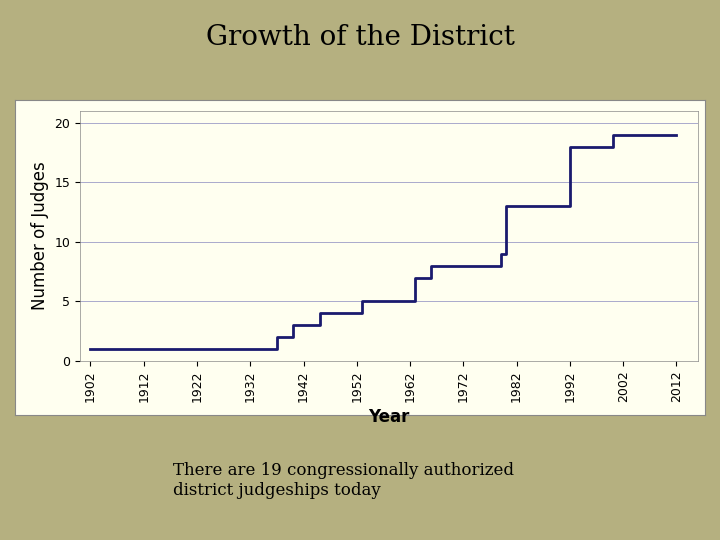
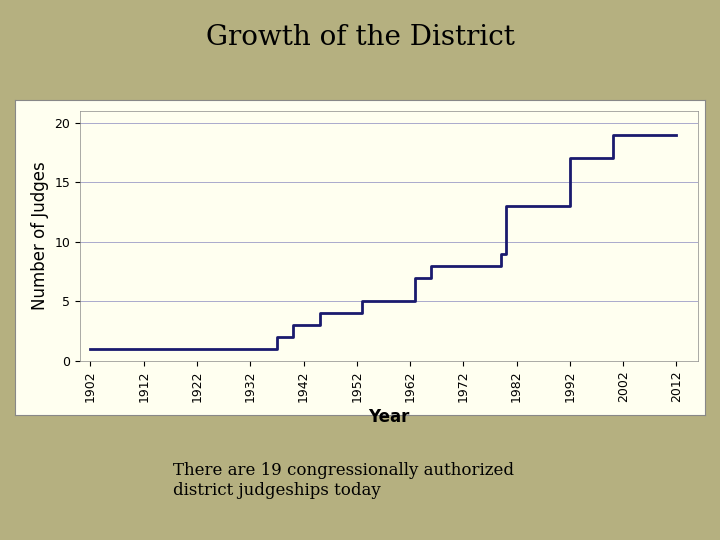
1992: 18 -> 17
